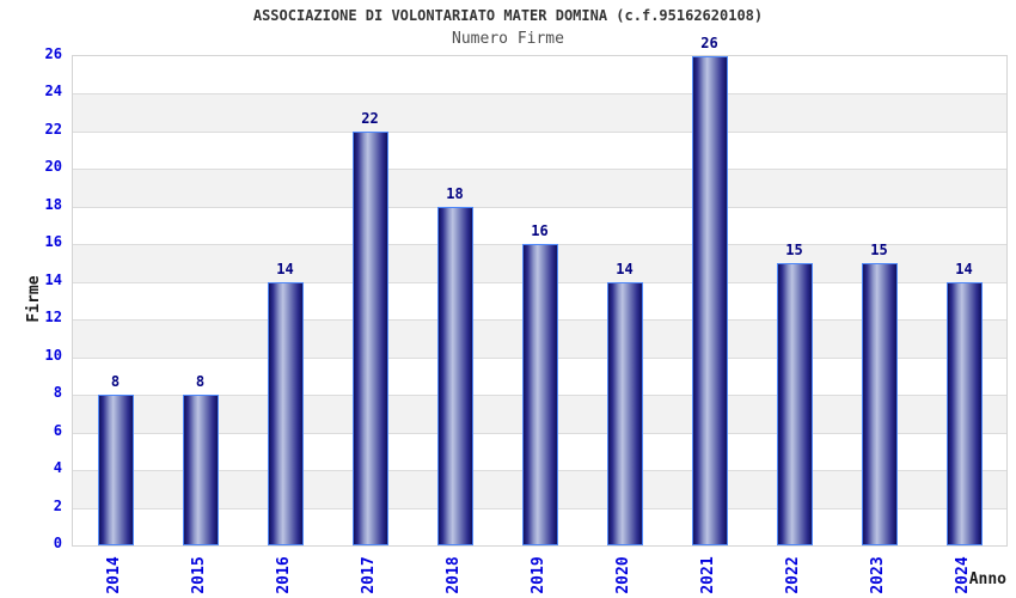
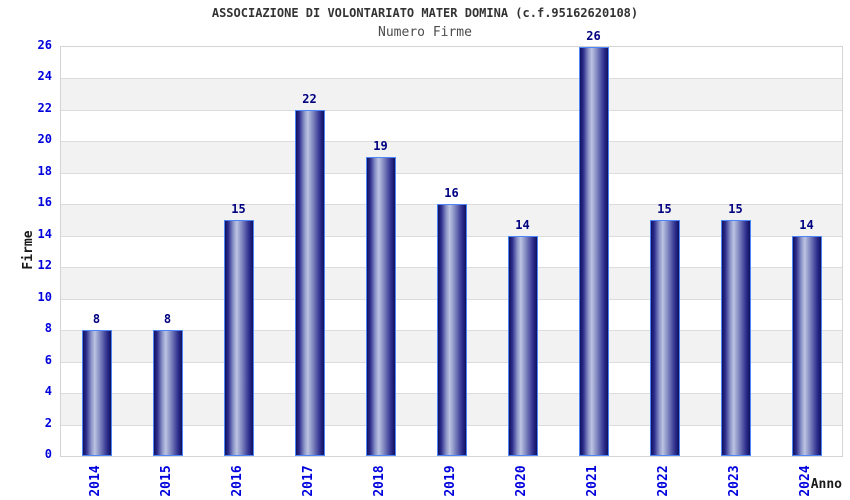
2016: 14 -> 15
2018: 18 -> 19
